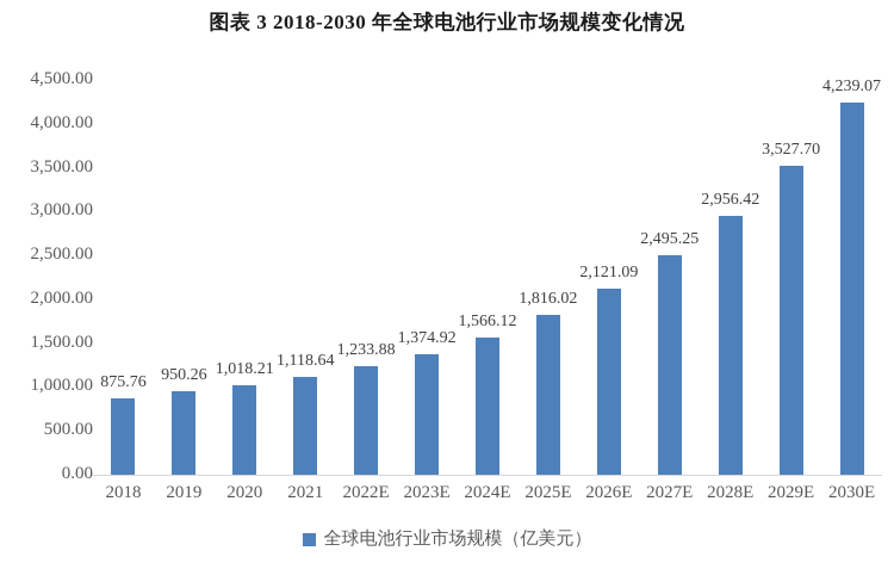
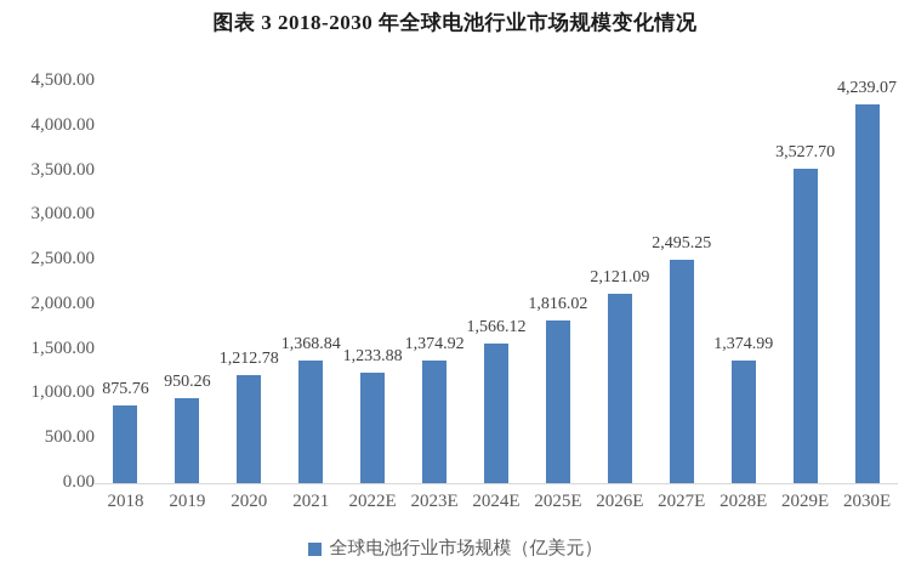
2020: 1,018.21 -> 1,212.78
2021: 1,118.64 -> 1,368.84
2028E: 2,956.42 -> 1,374.99
